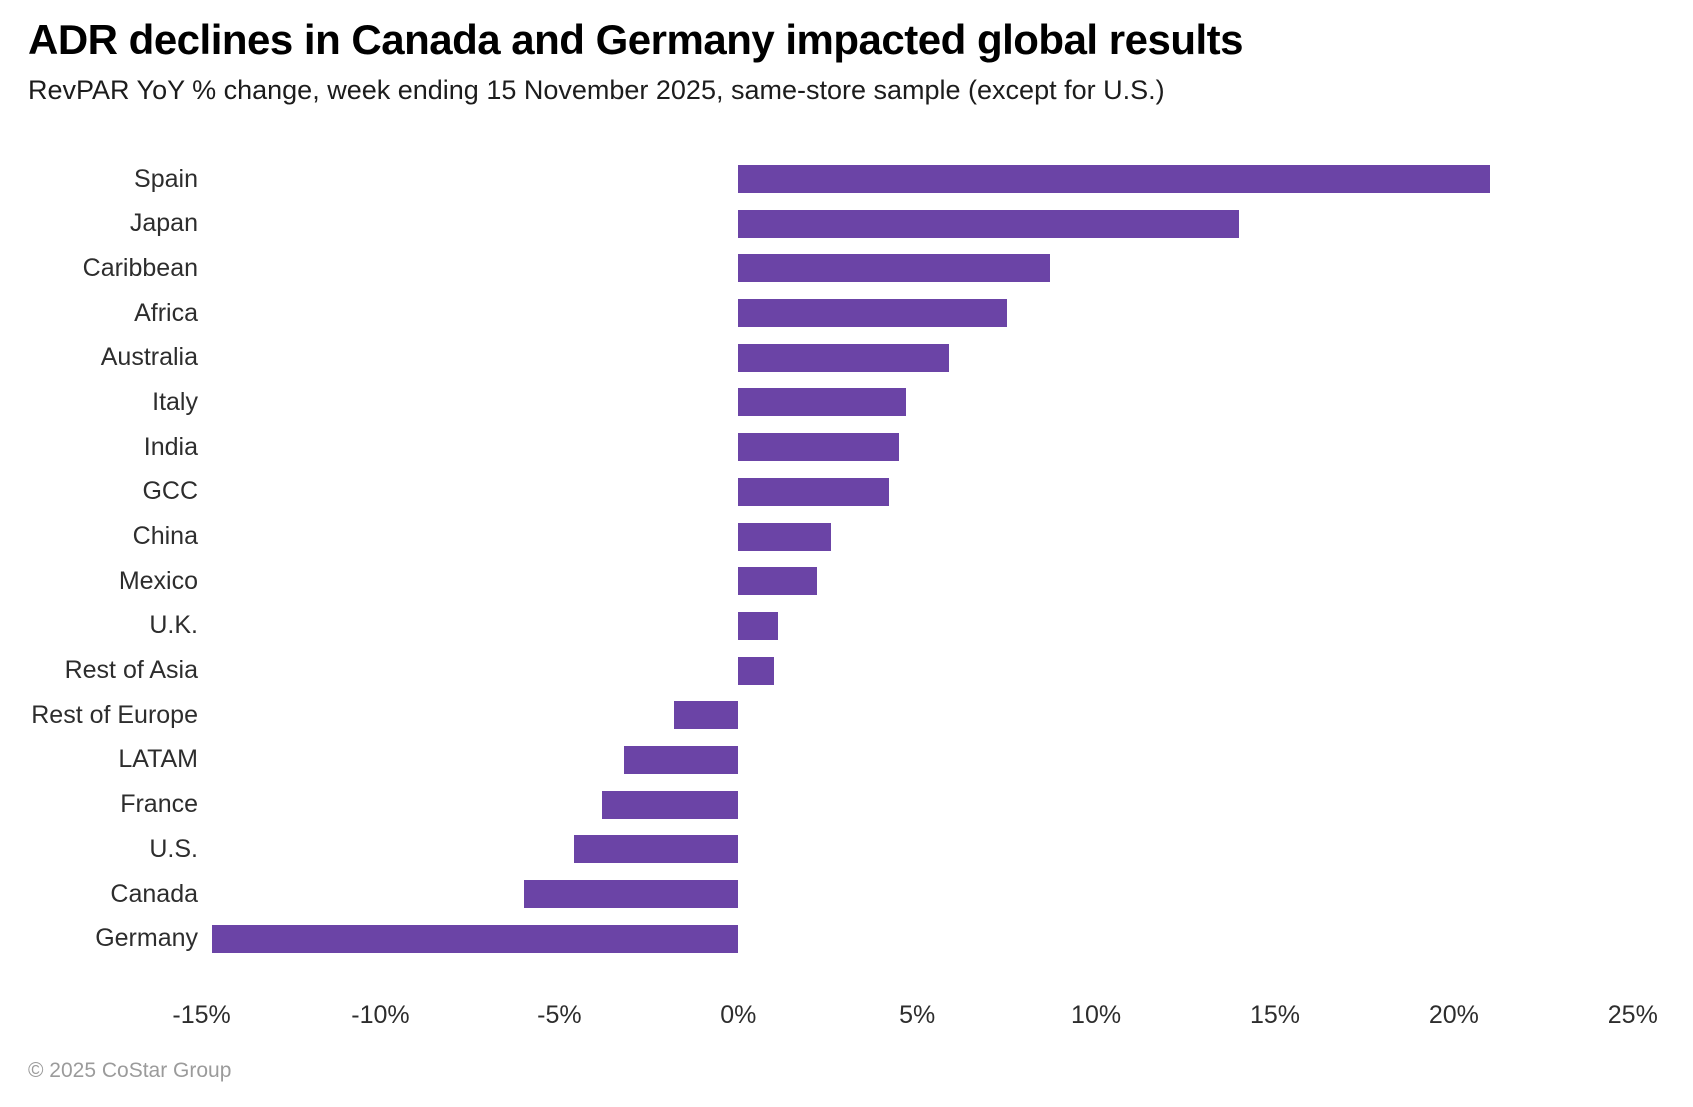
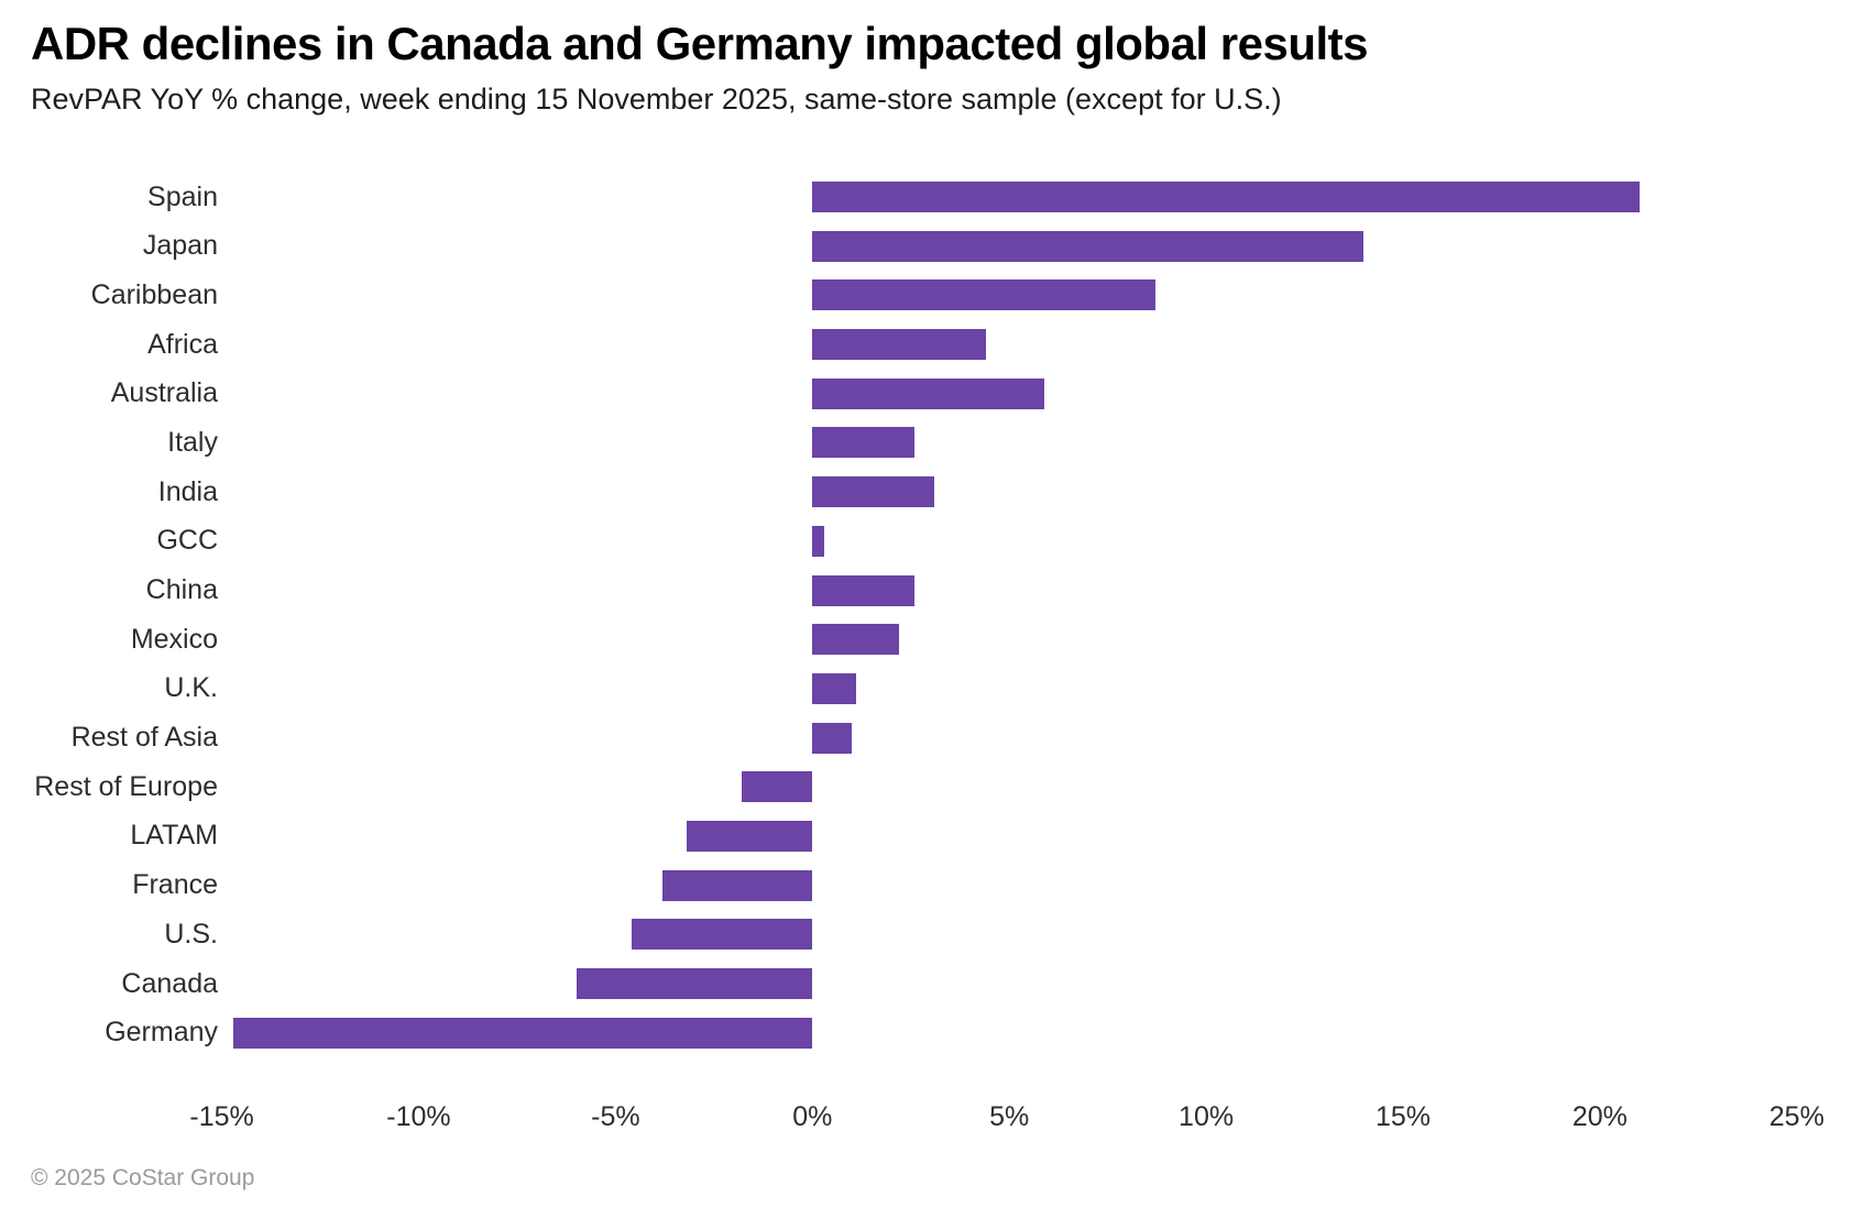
Africa: 7.5% -> 4.4%
Italy: 4.7% -> 2.6%
India: 4.5% -> 3.1%
GCC: 4.2% -> 0.3%
